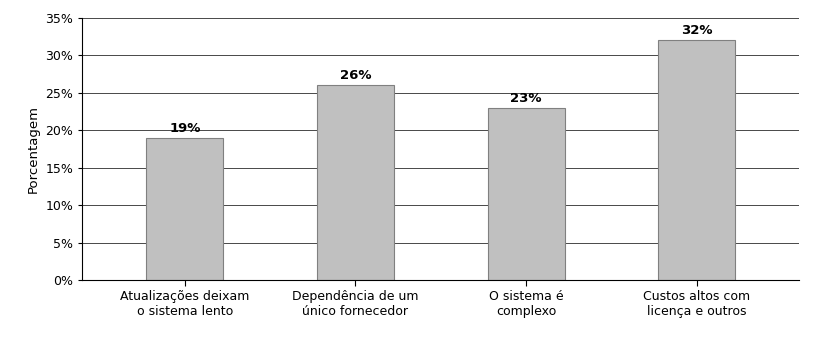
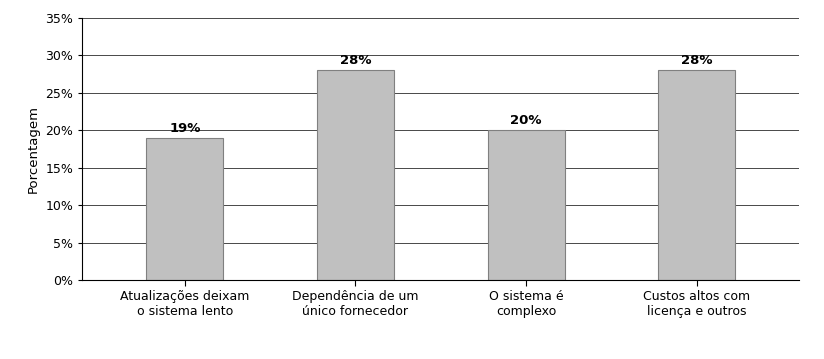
Dependência de um único fornecedor: 26% -> 28%
O sistema é complexo: 23% -> 20%
Custos altos com licença e outros: 32% -> 28%
